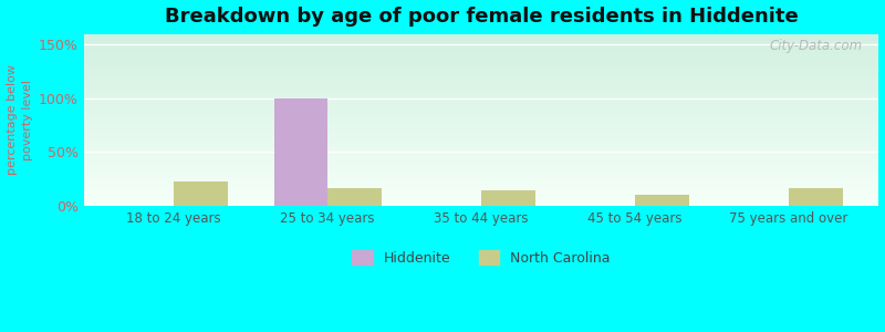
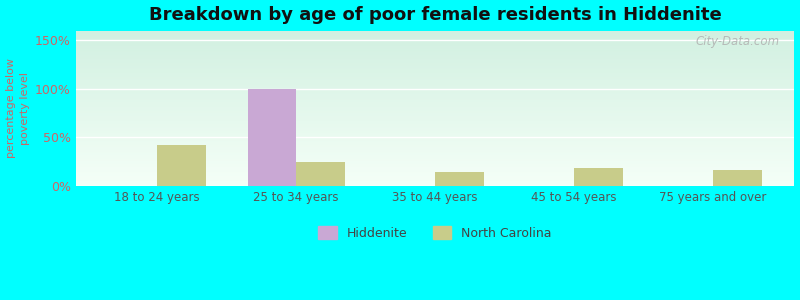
North Carolina/18 to 24 years: 22% -> 42%
North Carolina/25 to 34 years: 16% -> 24%
North Carolina/45 to 54 years: 10% -> 18%
